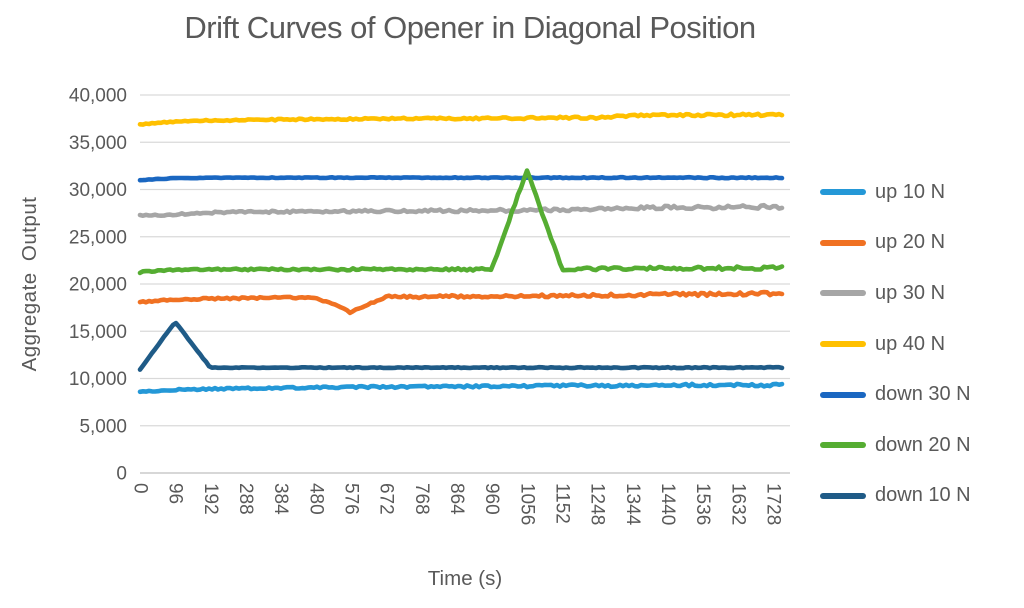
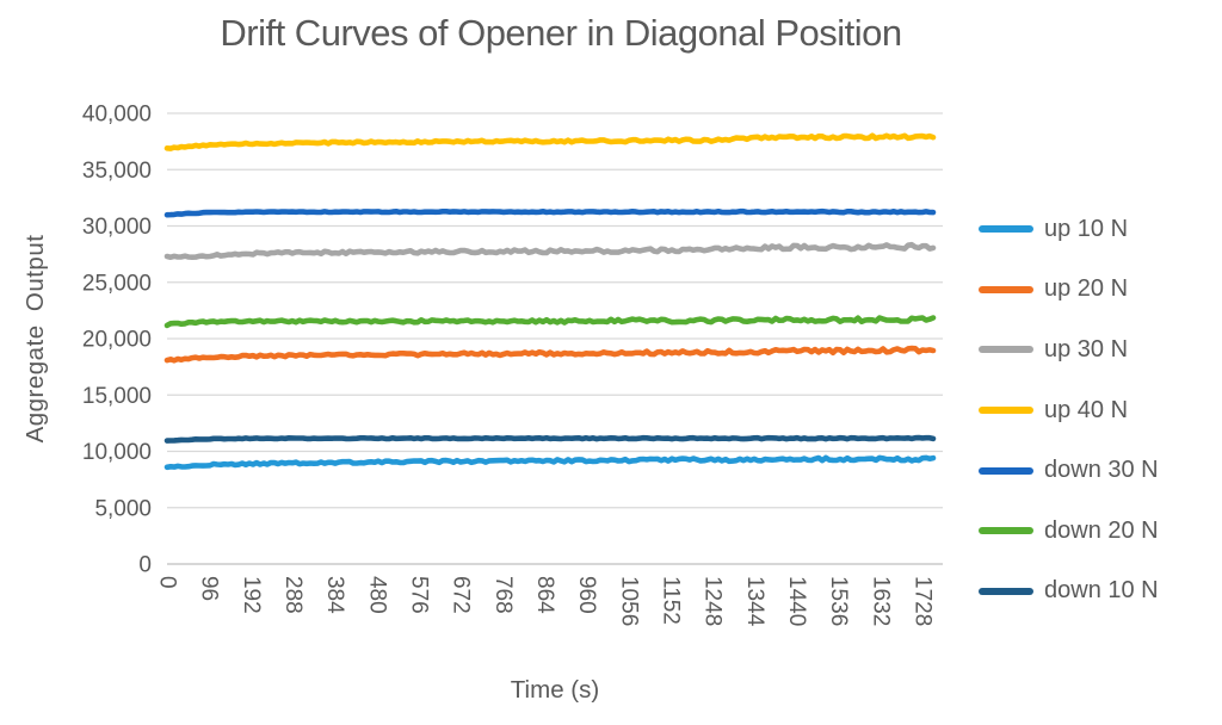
down 10 N/96: 16000 -> 11000
up 20 N/576: 17000 -> 19000
down 20 N/1056: 32000 -> 22000
